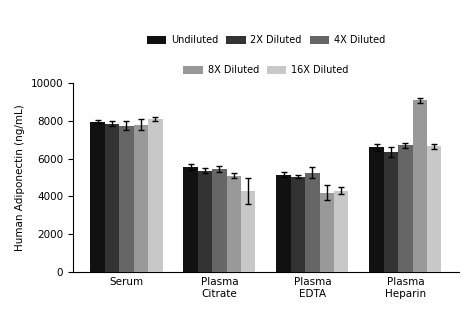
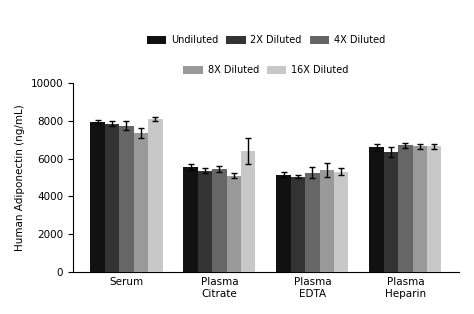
8X Diluted/Serum: 7800 -> 7400
16X Diluted/Plasma Citrate: 4300 -> 6400
8X Diluted/Plasma EDTA: 4200 -> 5400
16X Diluted/Plasma EDTA: 4300 -> 5300
8X Diluted/Plasma Heparin: 9100 -> 6600
